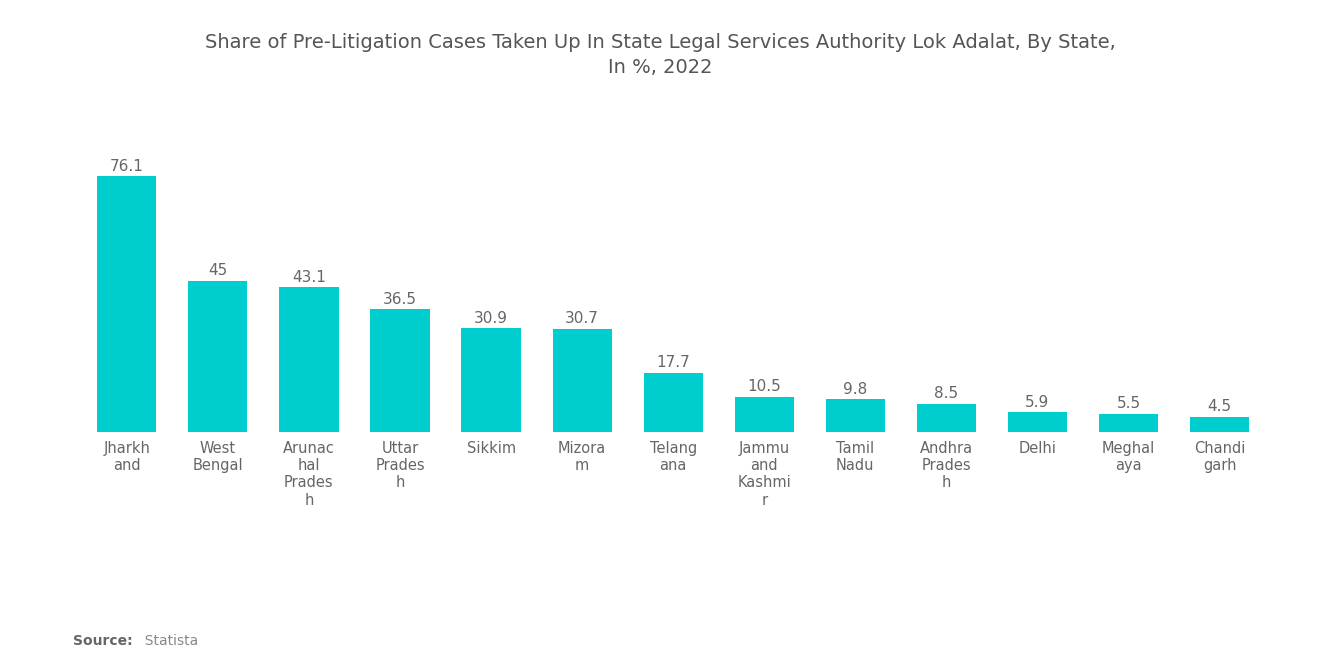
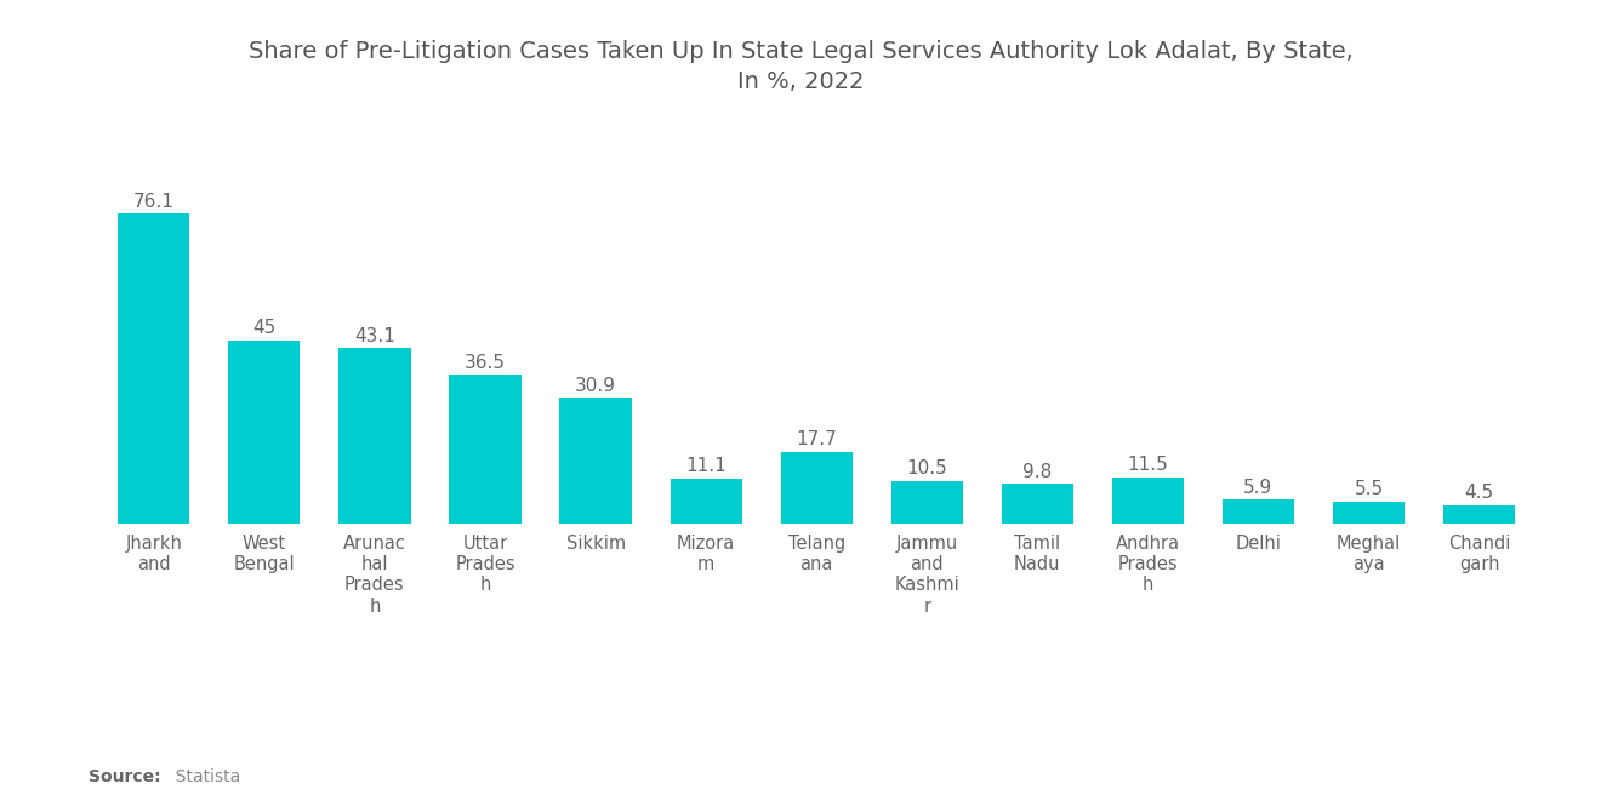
Mizora m: 30.7 -> 11.1
Andhra Prades h: 8.5 -> 11.5
